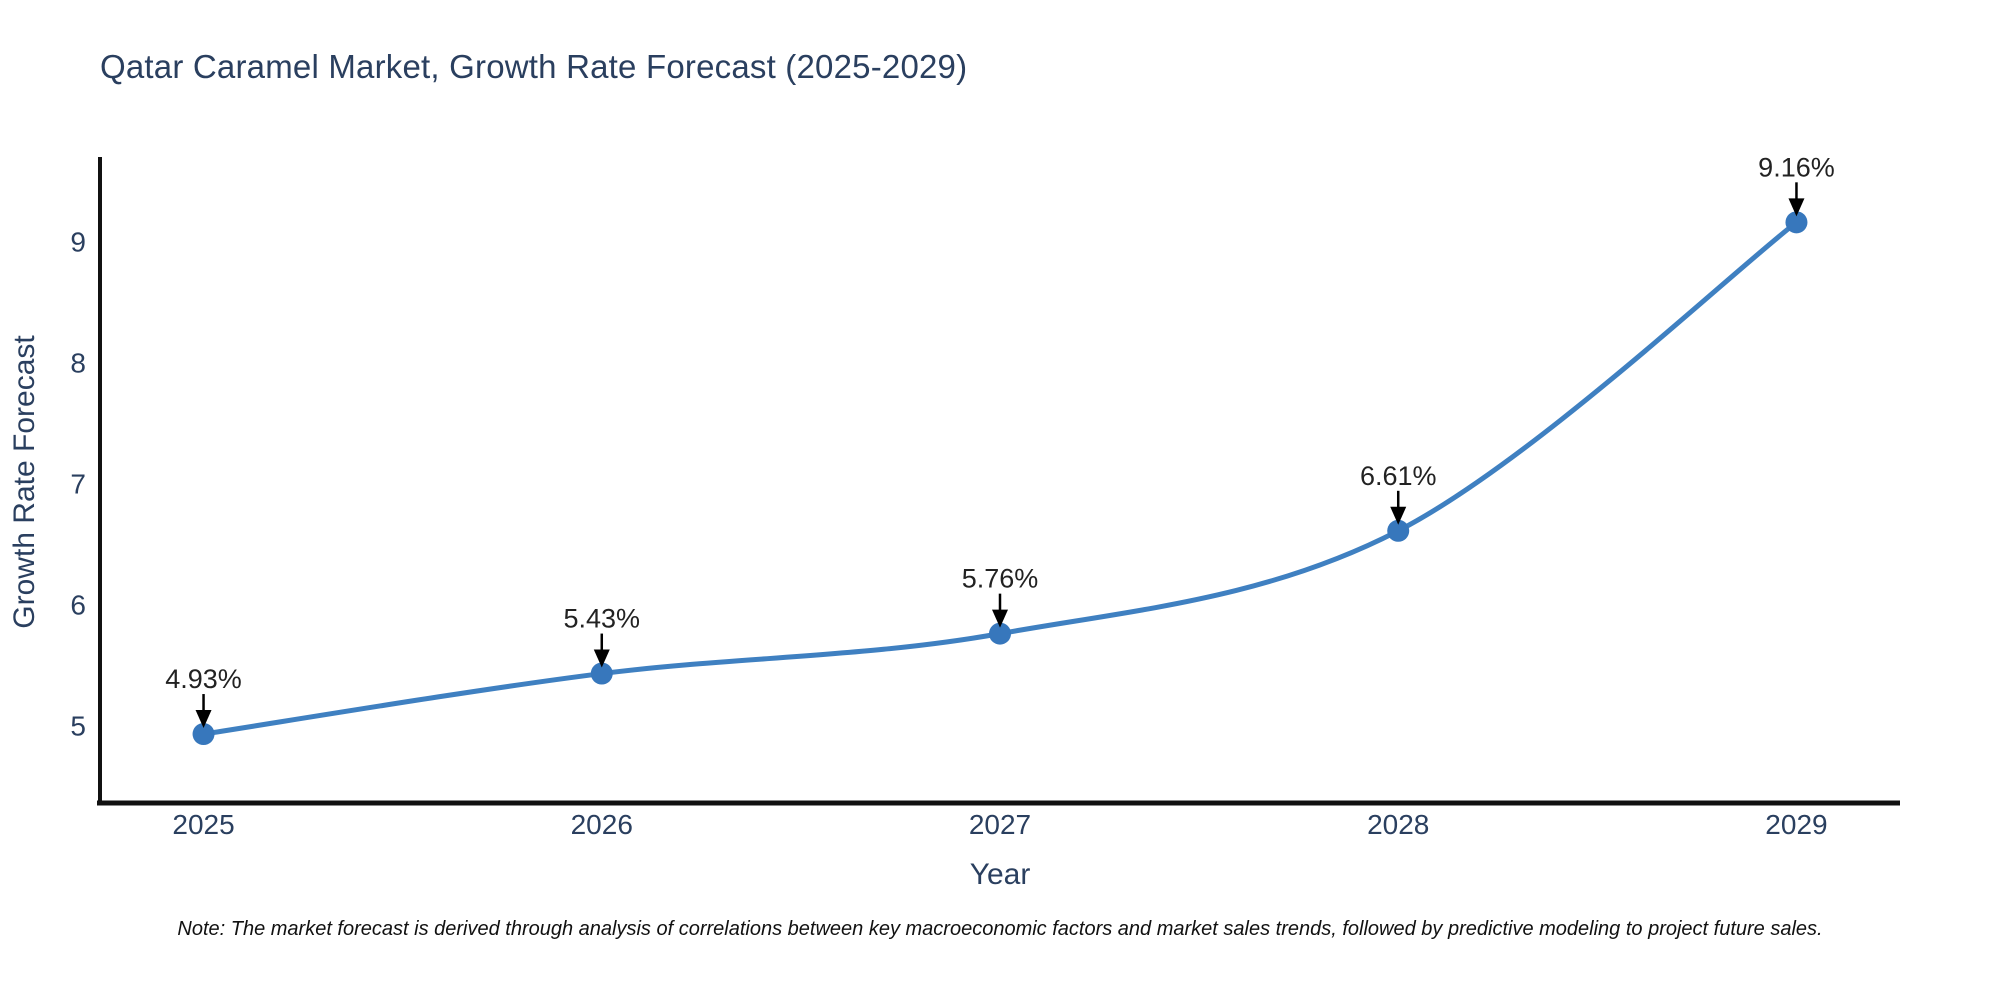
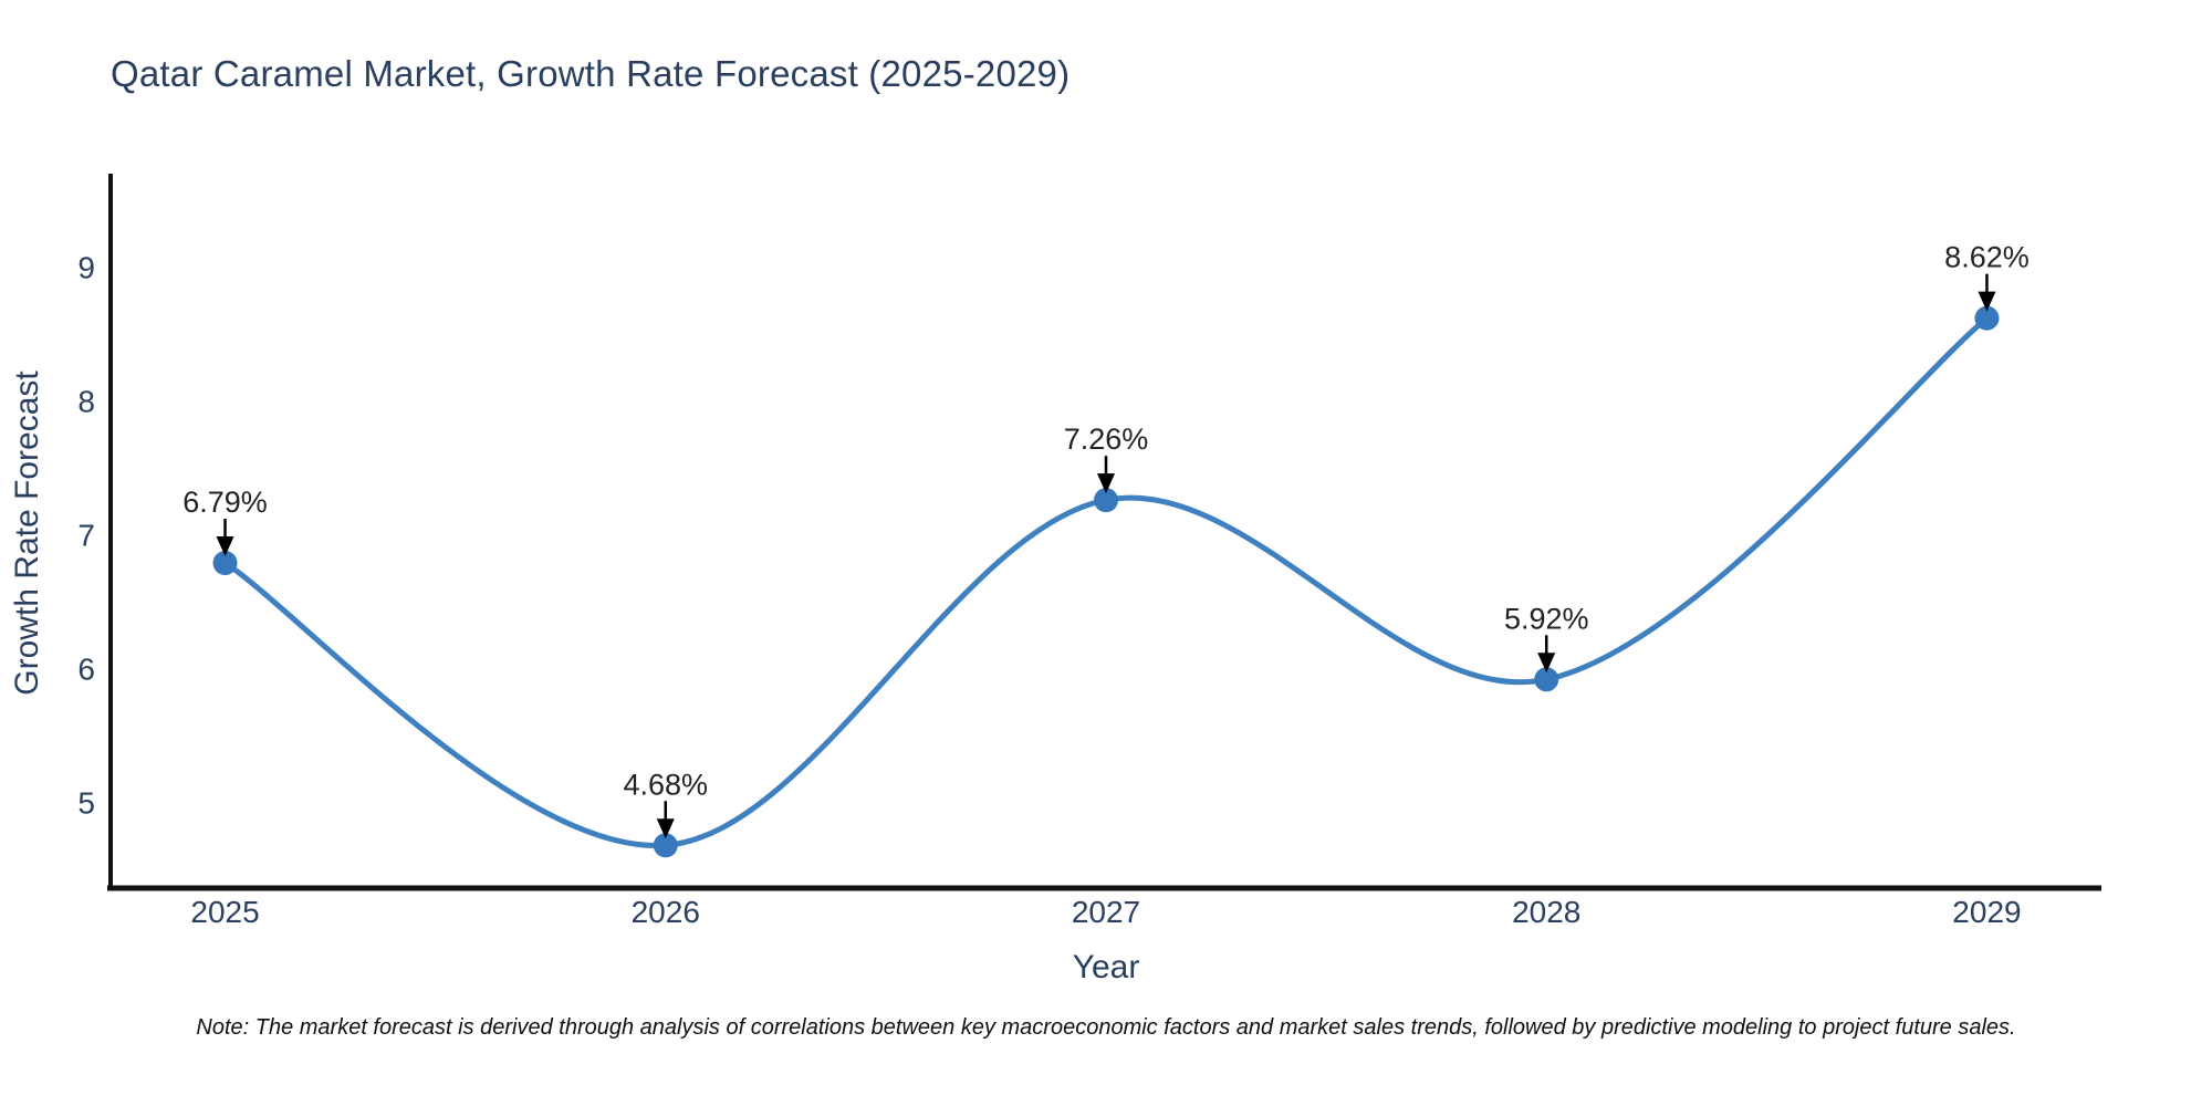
2025: 4.93% -> 6.79%
2026: 5.43% -> 4.68%
2027: 5.76% -> 7.26%
2028: 6.61% -> 5.92%
2029: 9.16% -> 8.62%
